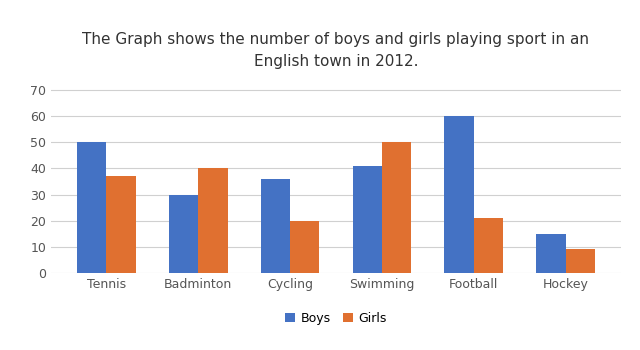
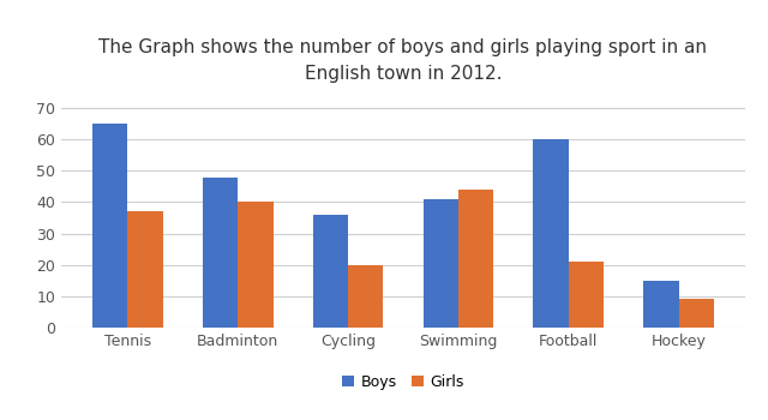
Boys/Tennis: 50 -> 65
Boys/Badminton: 30 -> 48
Girls/Swimming: 50 -> 44
